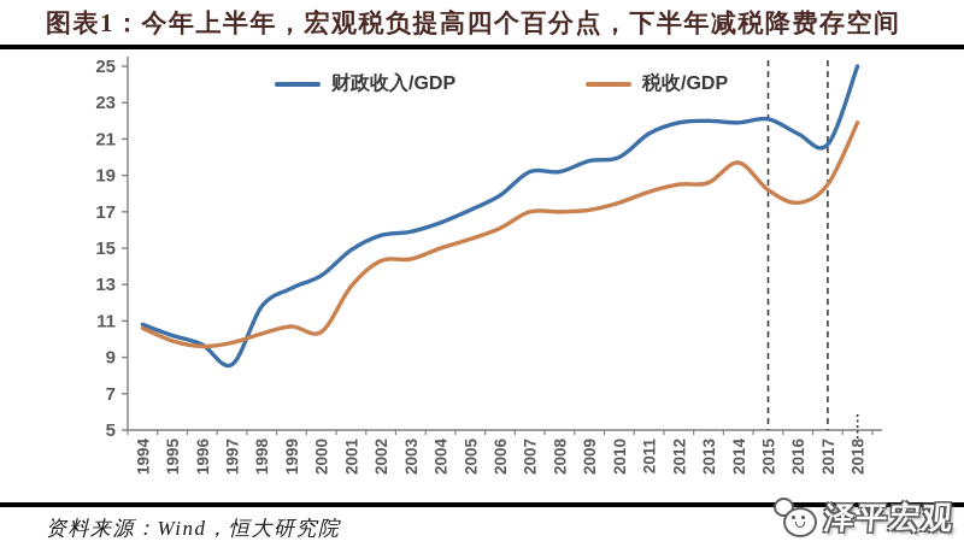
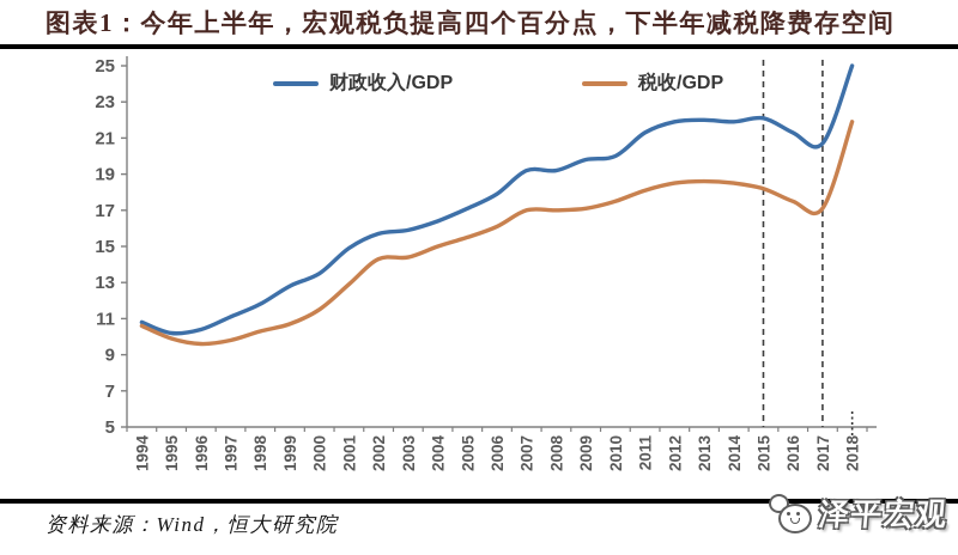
财政收入/GDP/1996: 9.7 -> 10.4
财政收入/GDP/1997: 8.6 -> 11.1
税收/GDP/2000: 10.4 -> 11.5
税收/GDP/2014: 19.7 -> 18.5
税收/GDP/2017: 18.5 -> 17.1
